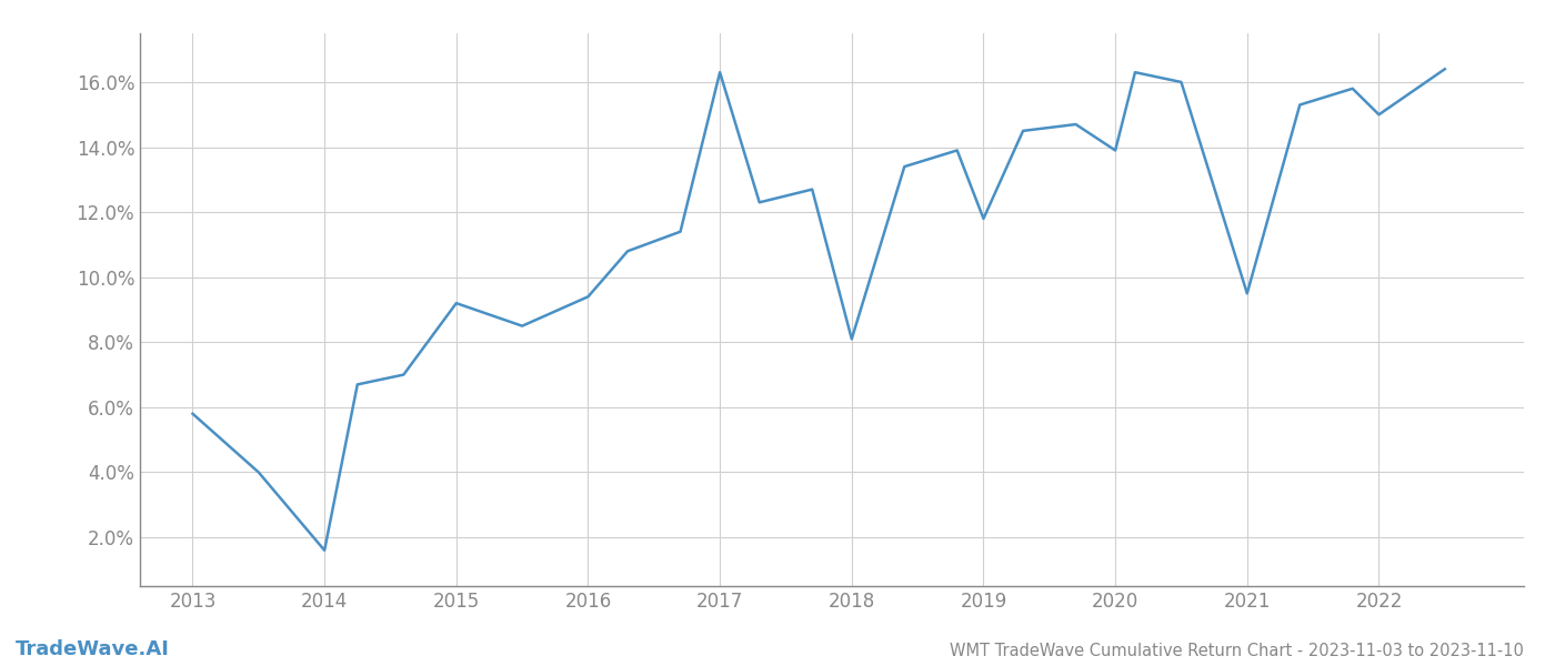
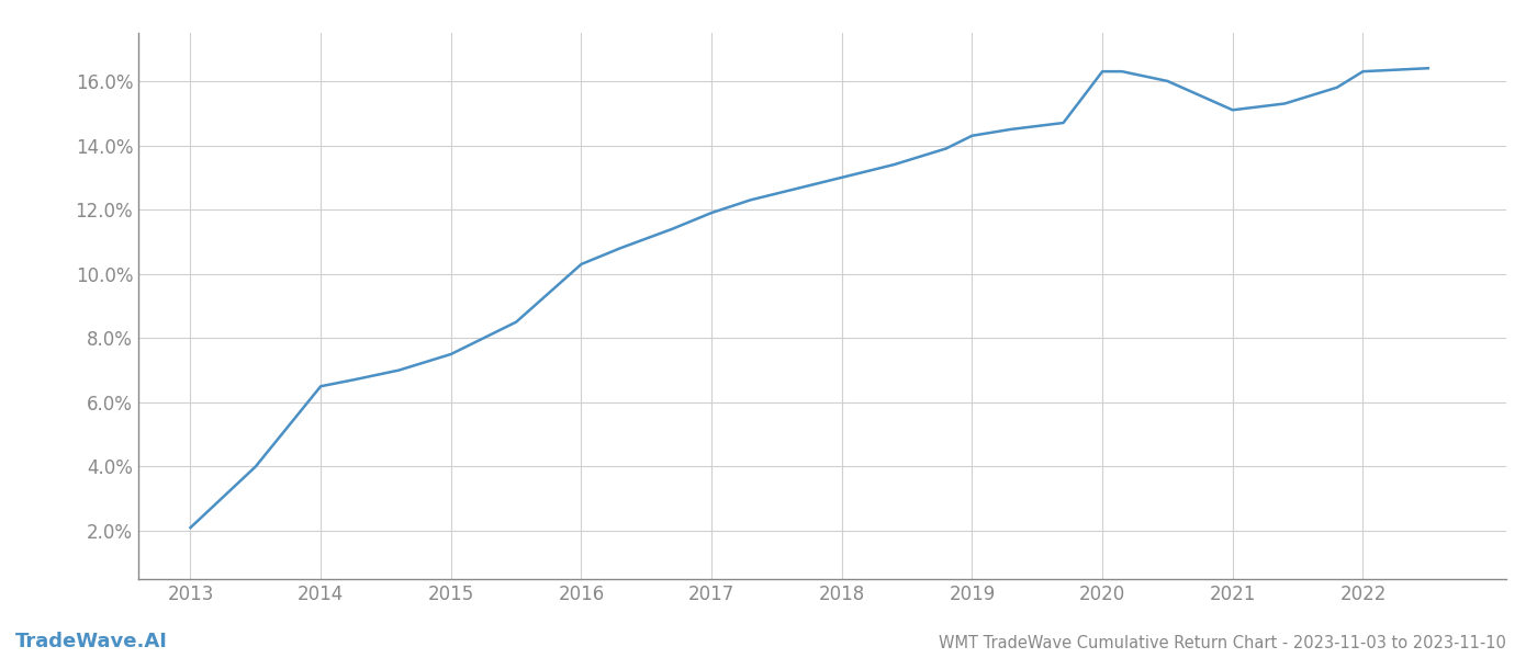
2013: 5.8% -> 2.1%
2014: 1.6% -> 6.5%
2015: 9.2% -> 7.5%
2016: 9.4% -> 10.3%
2017: 16.3% -> 11.9%
2018: 8.1% -> 13.0%
2019: 11.8% -> 14.3%
2020: 13.9% -> 16.3%
2021: 9.5% -> 15.1%
2022: 15.0% -> 16.3%
